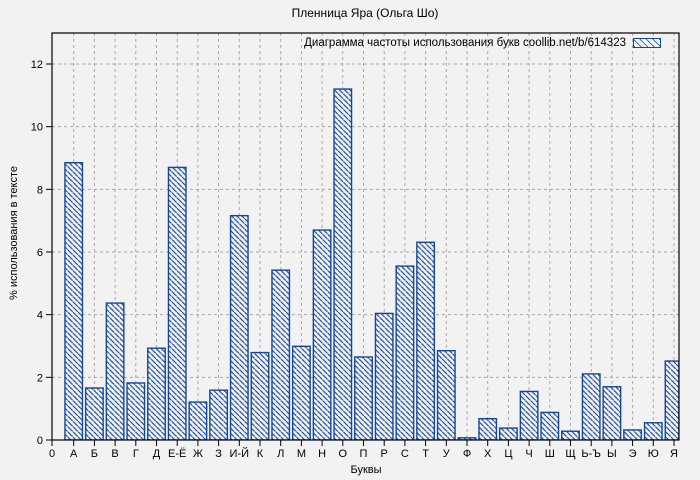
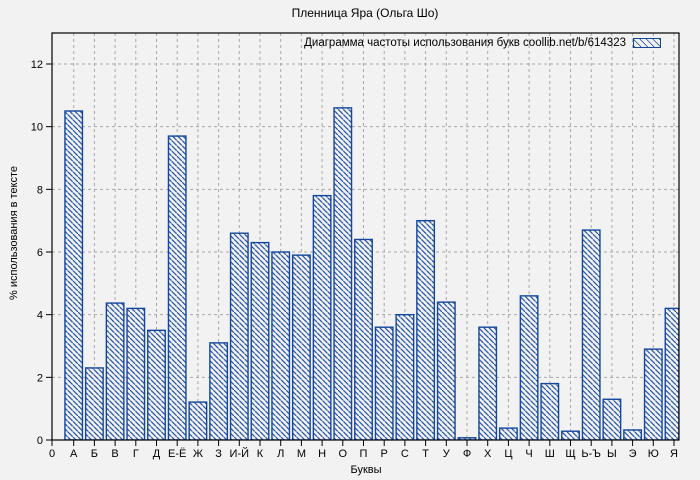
А: 8.8 -> 10.5
Б: 1.7 -> 2.3
Г: 1.8 -> 4.2
Д: 2.9 -> 3.5
Е-Ё: 8.7 -> 9.7
З: 1.6 -> 3.1
И-Й: 7.2 -> 6.6
К: 2.8 -> 6.3
Л: 5.4 -> 6.0
М: 3.0 -> 5.9
Н: 6.7 -> 7.8
О: 11.2 -> 10.6
П: 2.6 -> 6.4
Р: 4.0 -> 3.6
С: 5.5 -> 4.0
Т: 6.3 -> 7.0
У: 2.9 -> 4.4
Х: 0.7 -> 3.6
Ч: 1.6 -> 4.6
Ш: 0.9 -> 1.8
Ь-Ъ: 2.1 -> 6.7
Ы: 1.7 -> 1.3
Ю: 0.6 -> 2.9
Я: 2.5 -> 4.2
